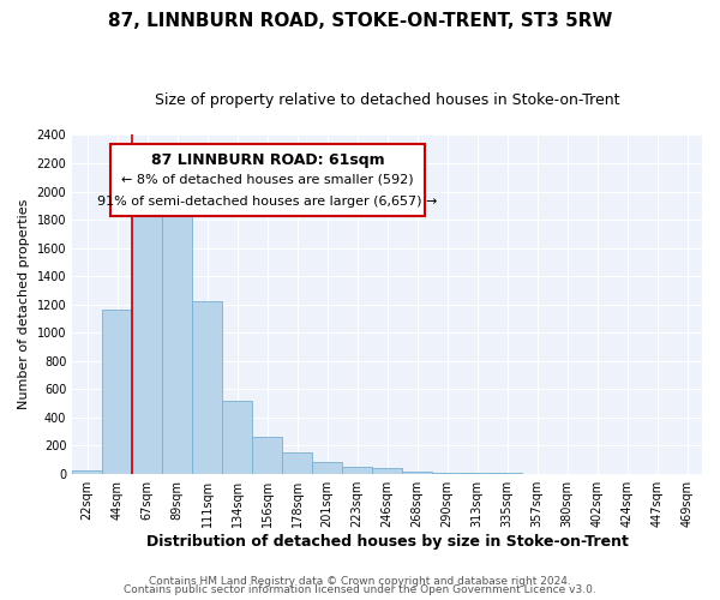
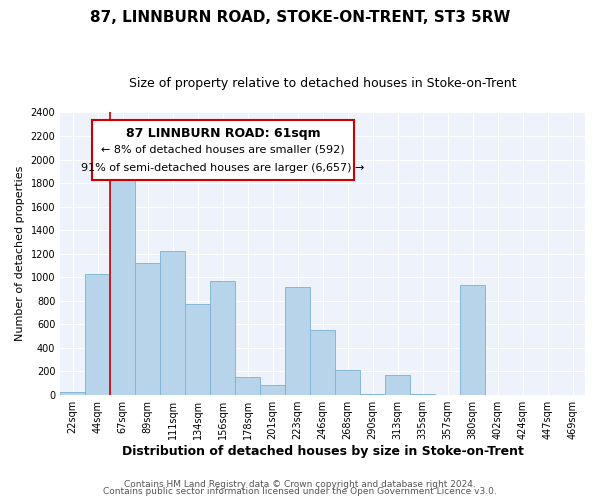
44sqm: 1160 -> 1030
89sqm: 1840 -> 1120
134sqm: 520 -> 770
156sqm: 260 -> 970
223sqm: 50 -> 920
246sqm: 40 -> 550
268sqm: 10 -> 210
313sqm: 0 -> 170
380sqm: 0 -> 930
